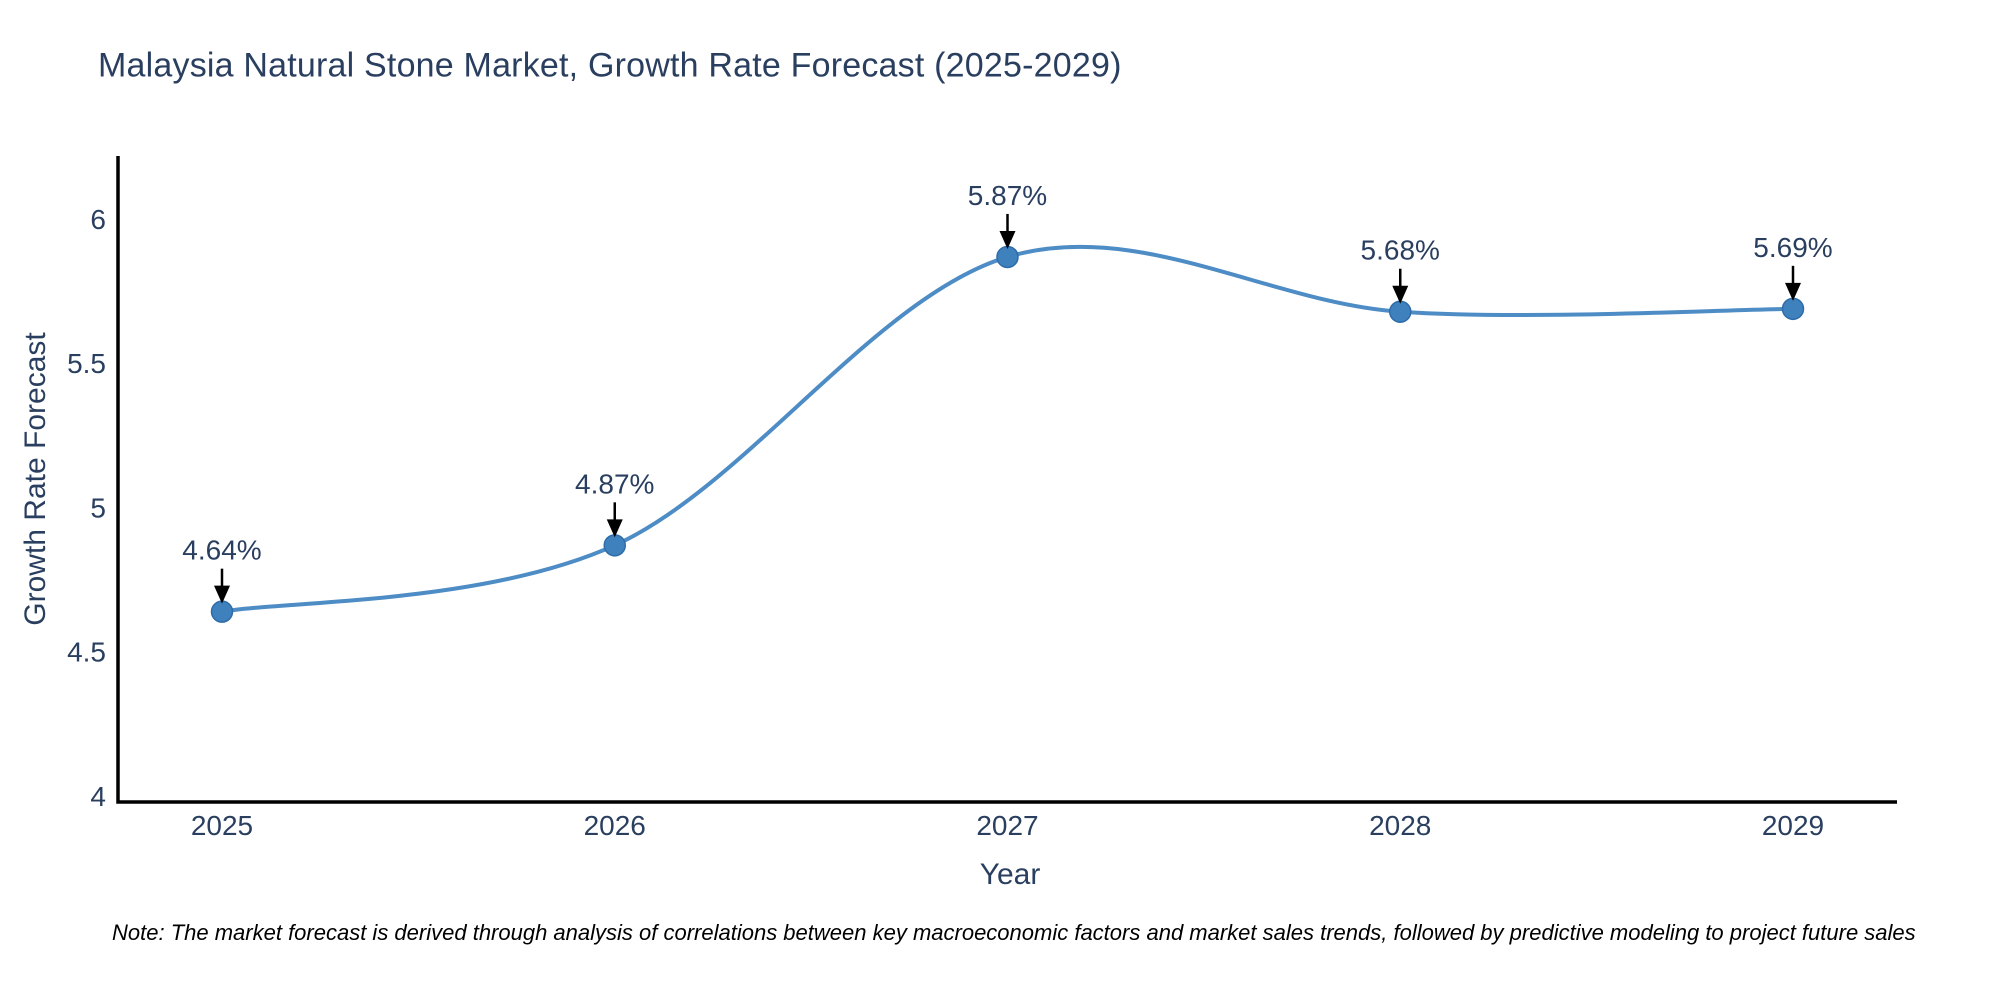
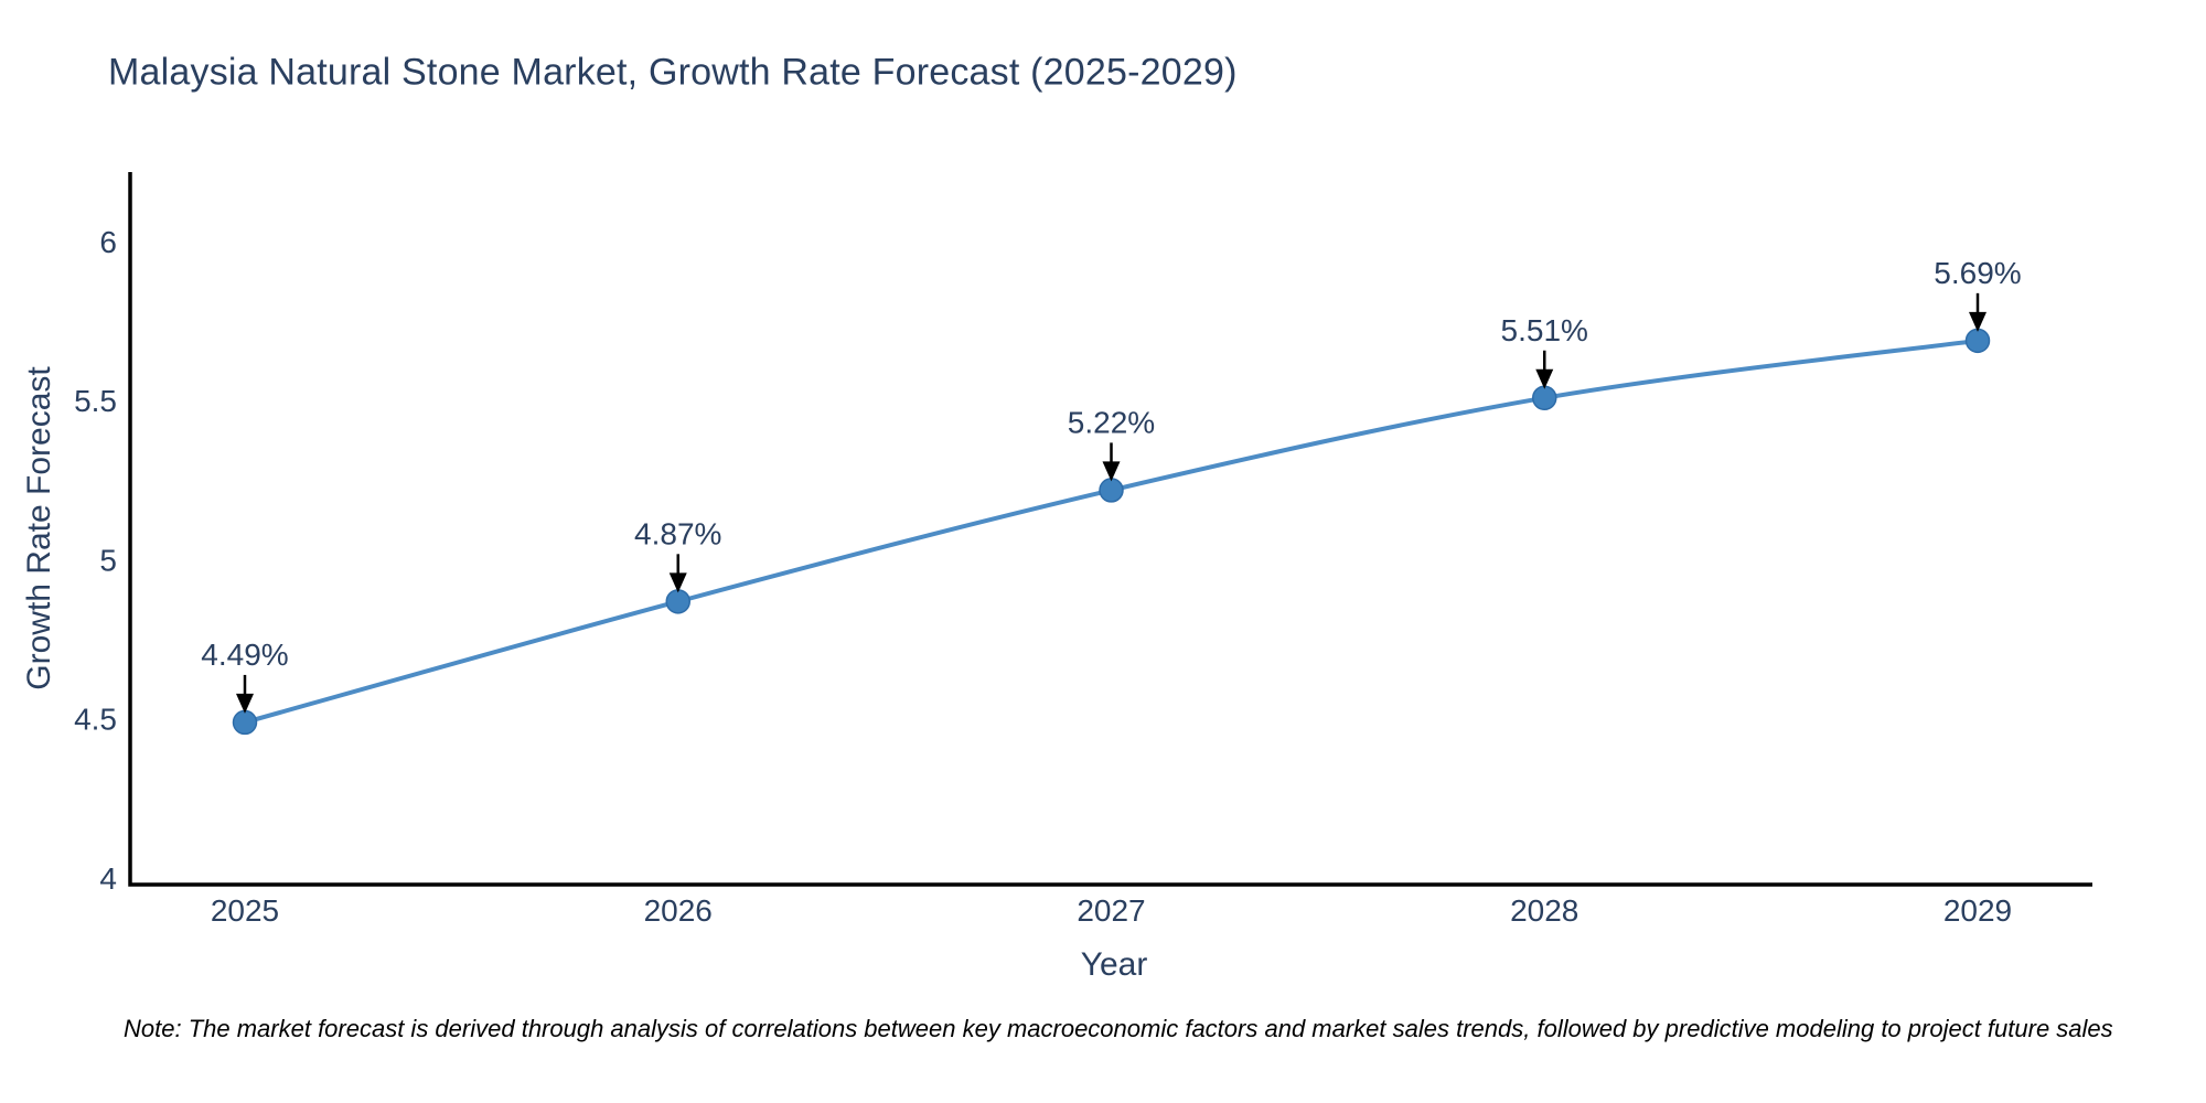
2025: 4.64% -> 4.49%
2027: 5.87% -> 5.22%
2028: 5.68% -> 5.51%
